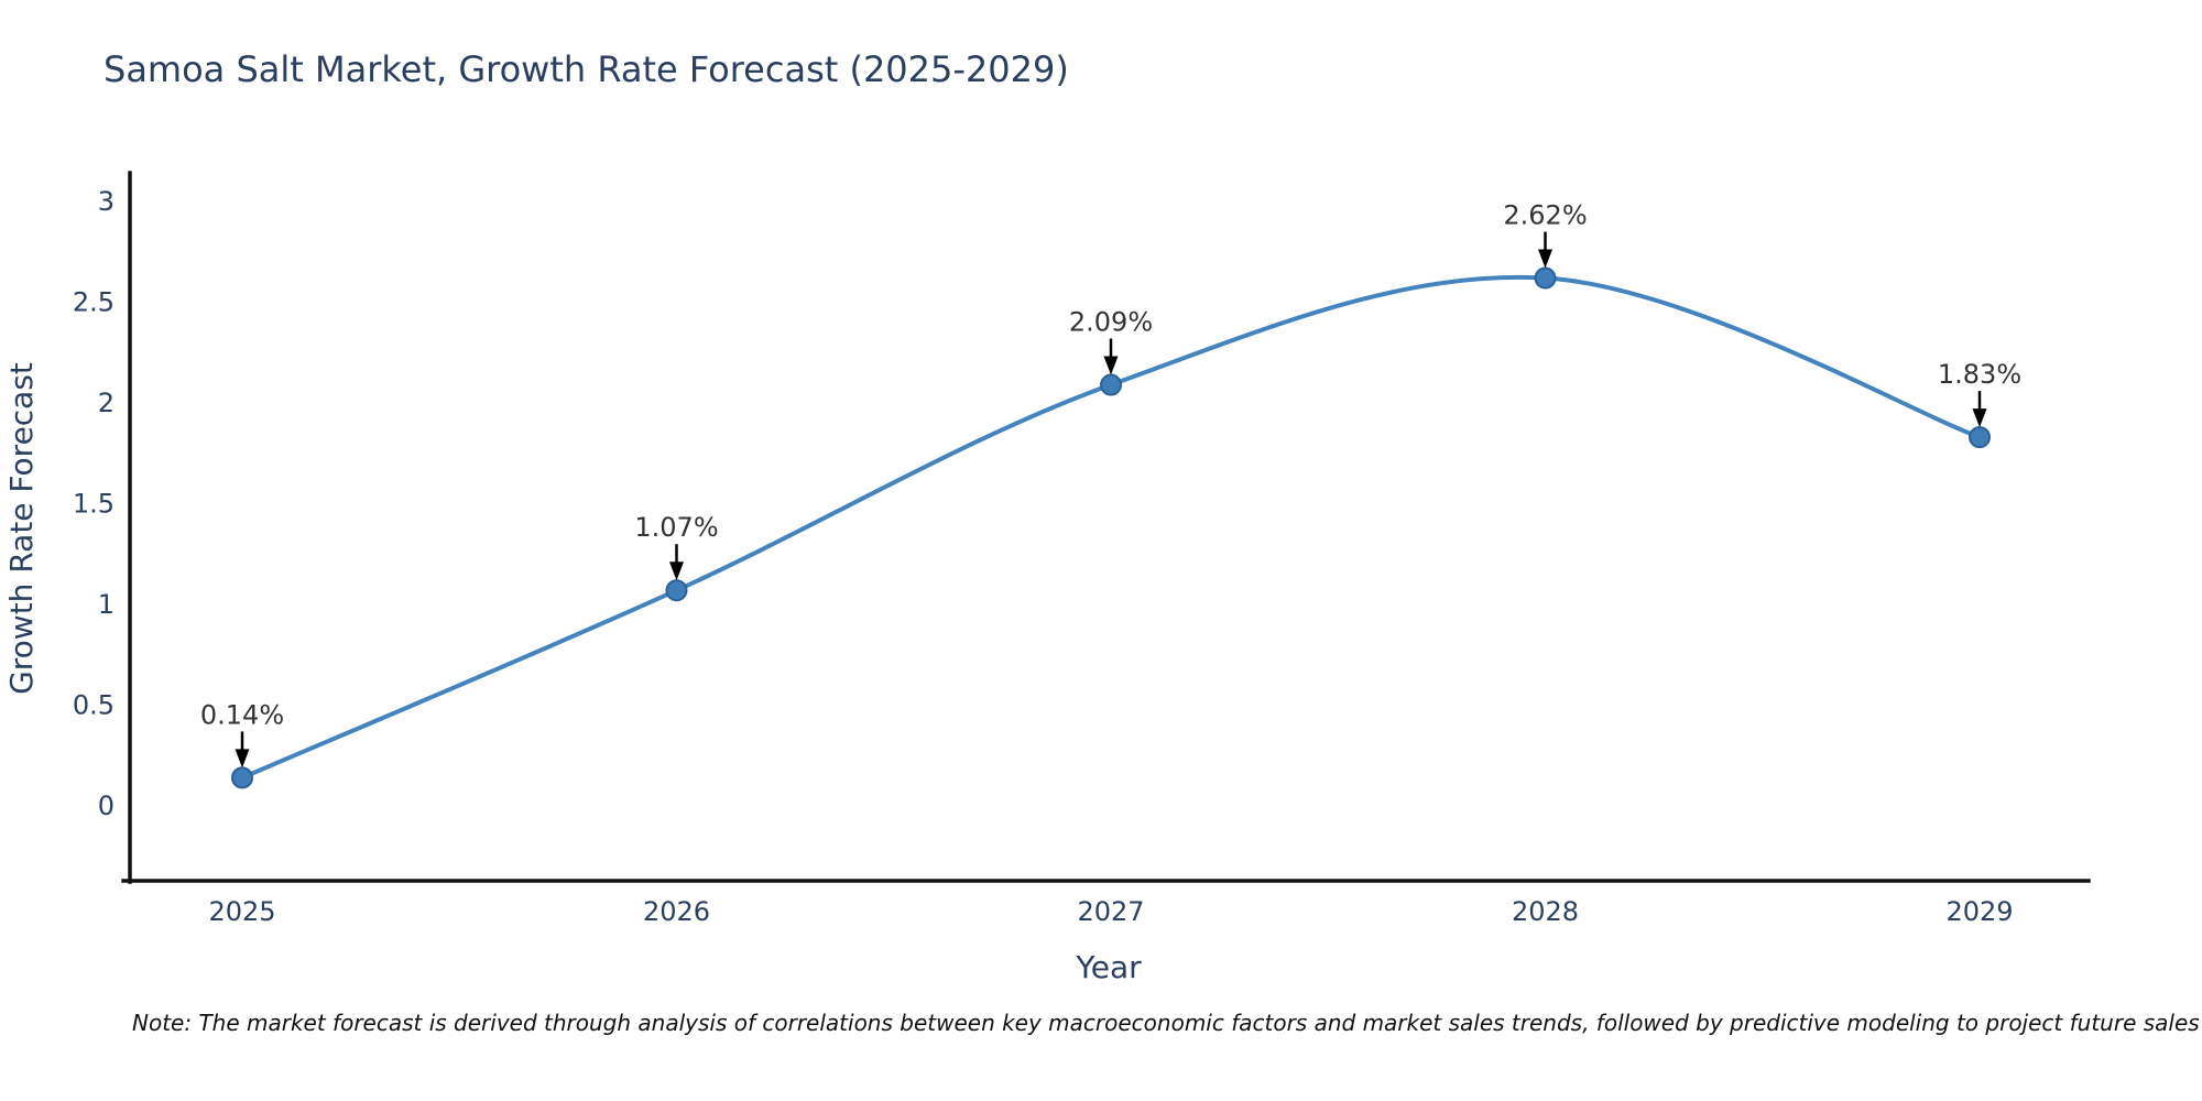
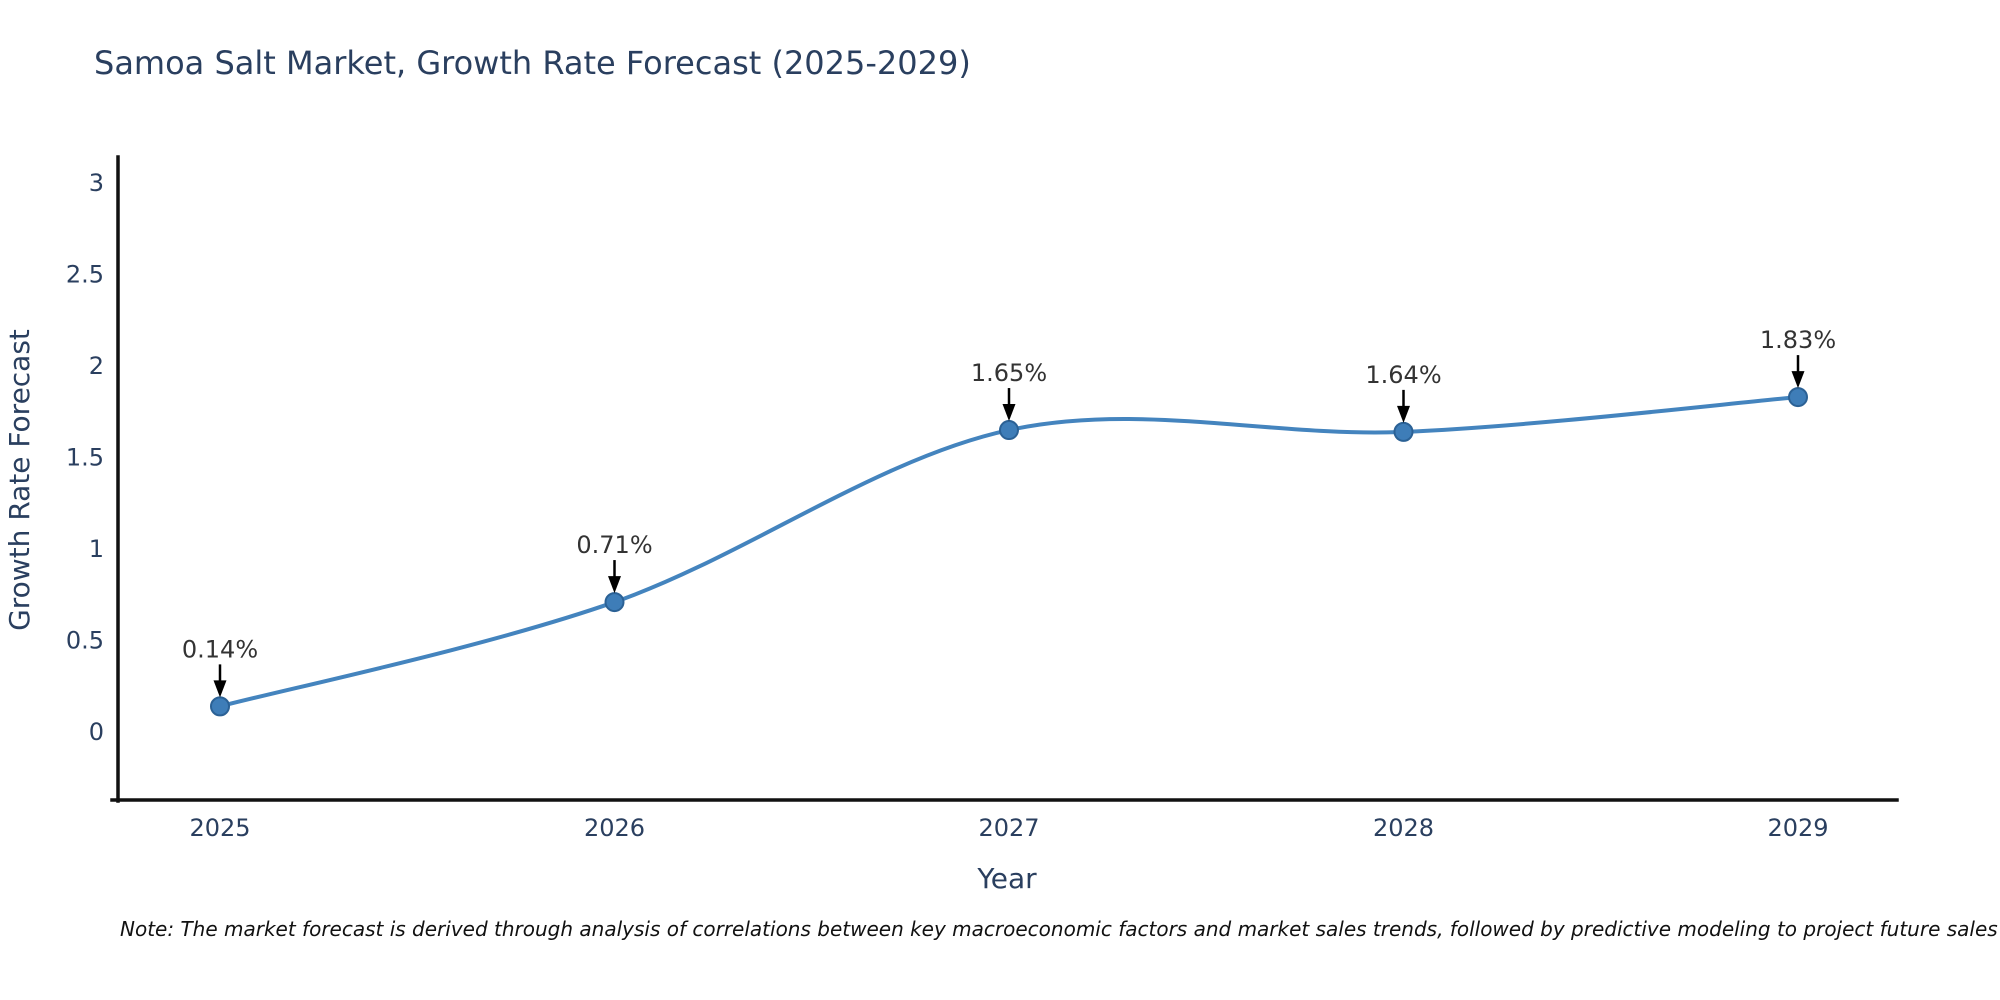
2026: 1.07% -> 0.71%
2027: 2.09% -> 1.65%
2028: 2.62% -> 1.64%
